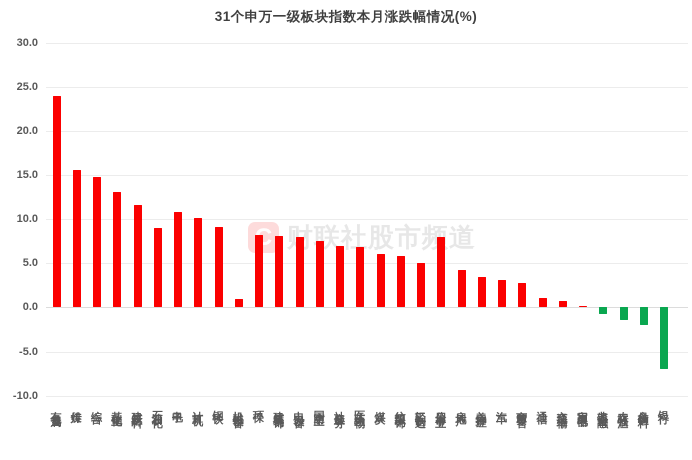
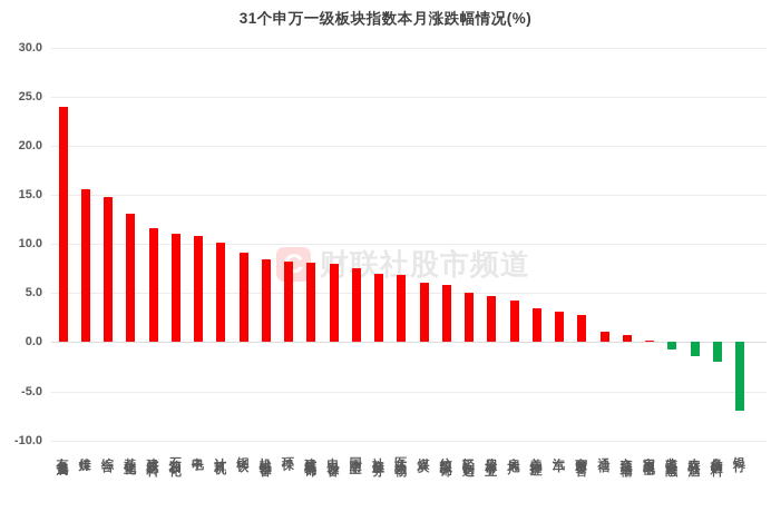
石油石化: 9 -> 11
机械设备: 1 -> 8
公用事业: 8 -> 5
